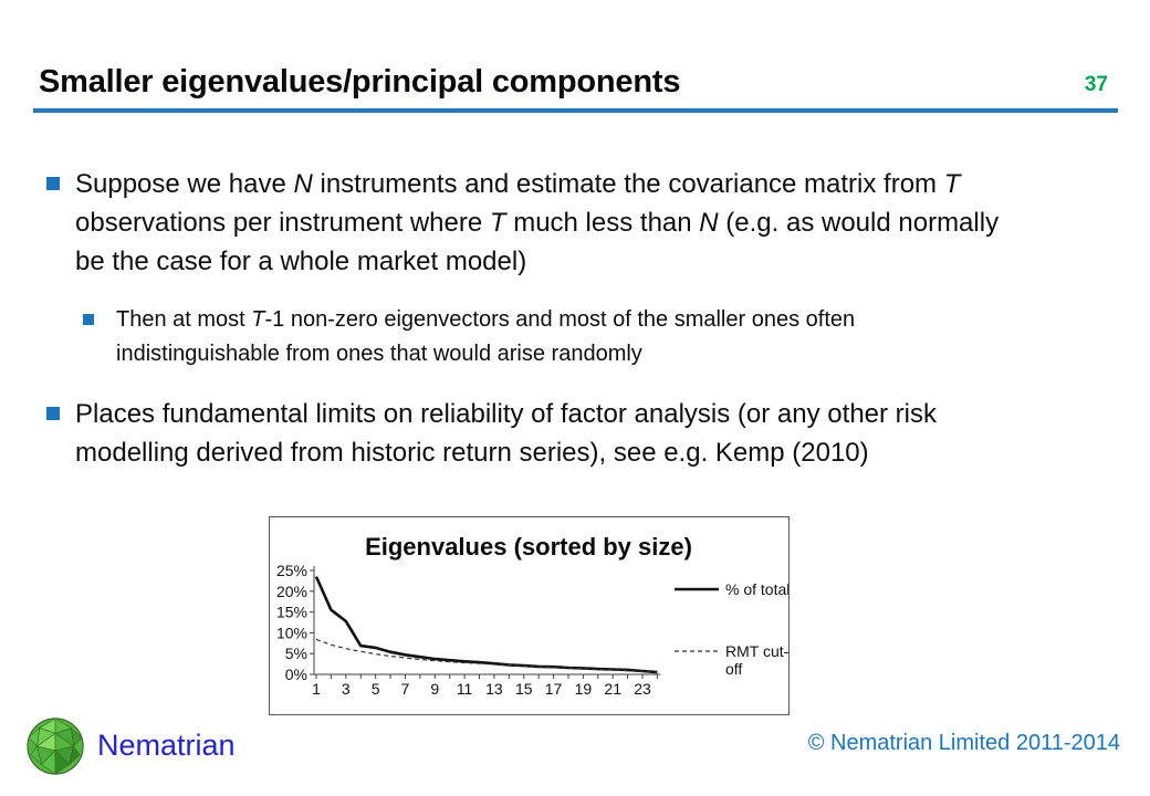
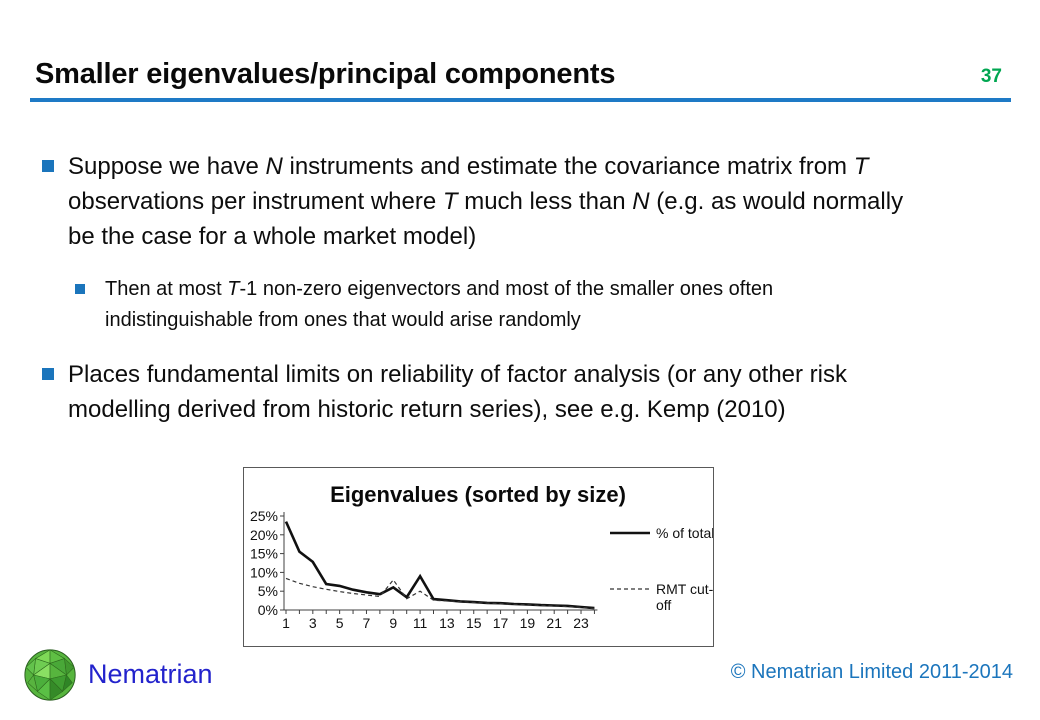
% of total/9: 4% -> 6%
RMT cut-off/9: 3% -> 8%
% of total/11: 3% -> 9%
RMT cut-off/11: 3% -> 5%
